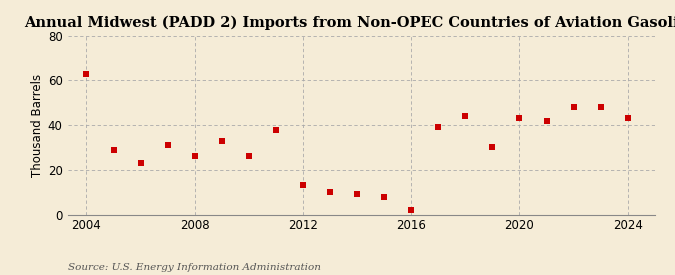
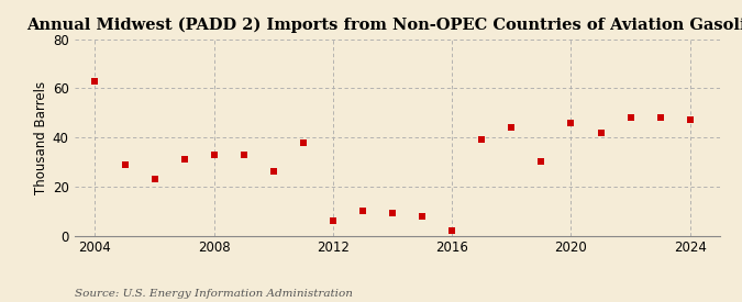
2008: 26 -> 33
2012: 13 -> 6
2020: 43 -> 46
2024: 43 -> 47
